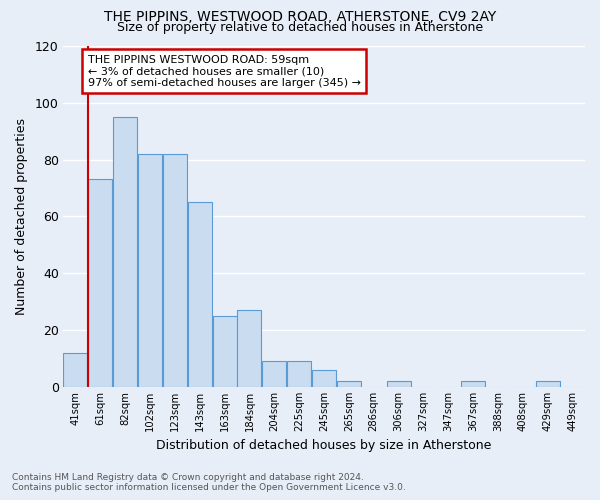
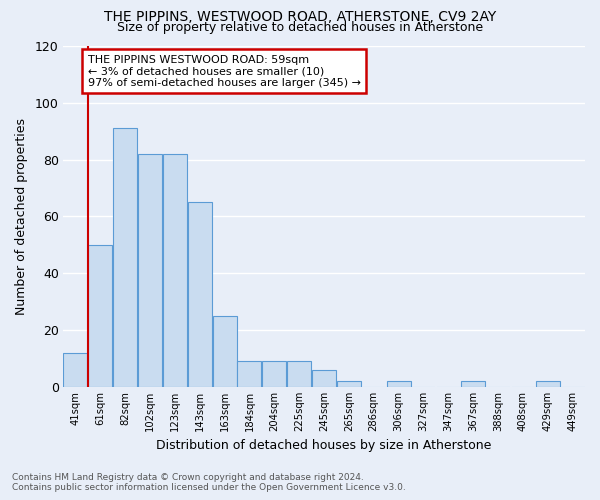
61sqm: 73 -> 50
82sqm: 95 -> 91
184sqm: 27 -> 9
